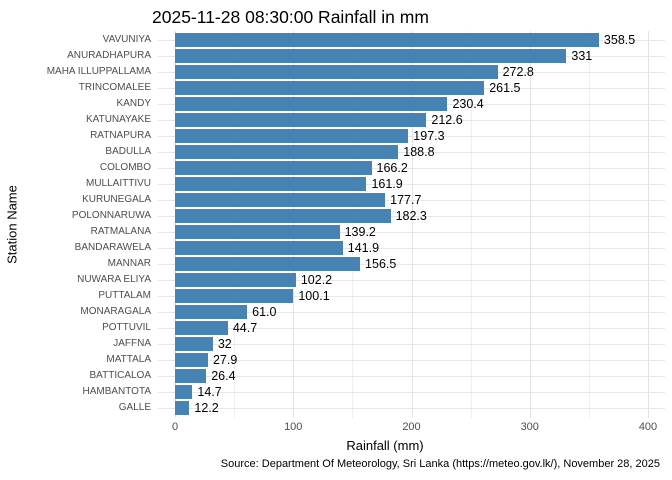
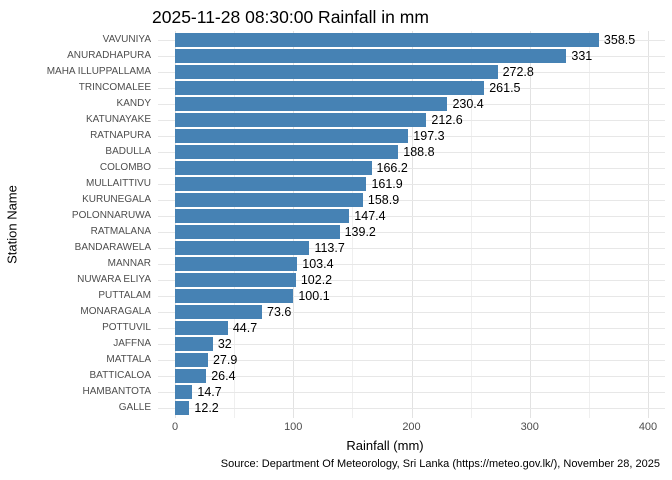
KURUNEGALA: 177.7 -> 158.9
POLONNARUWA: 182.3 -> 147.4
BANDARAWELA: 141.9 -> 113.7
MANNAR: 156.5 -> 103.4
MONARAGALA: 61.0 -> 73.6
